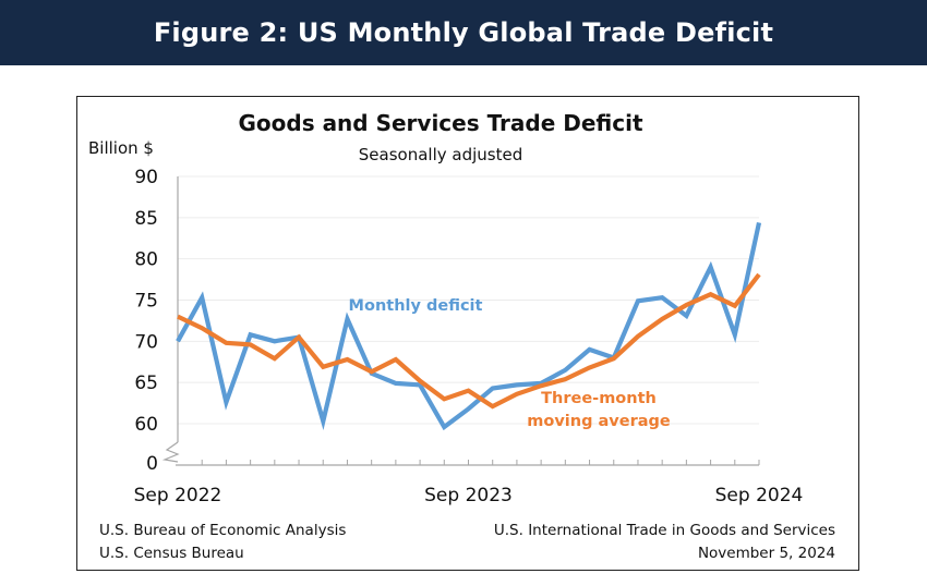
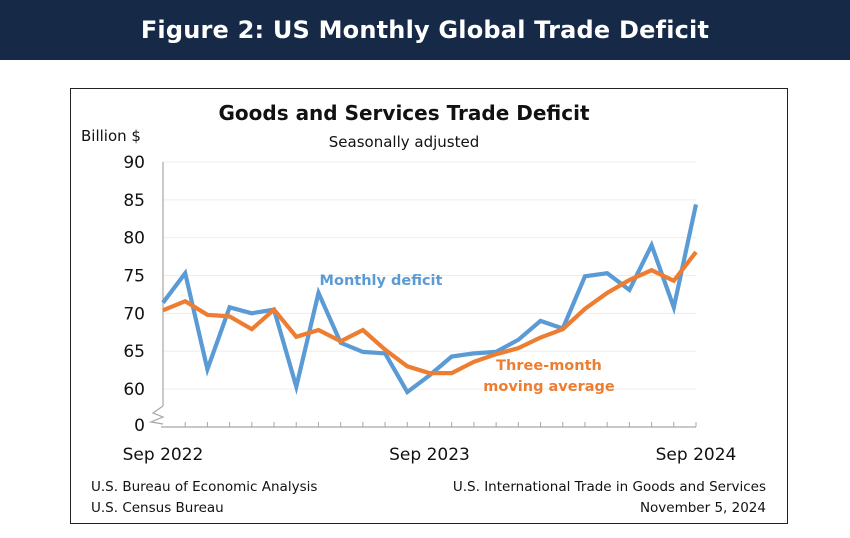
Monthly deficit/Sep 2022: 70 -> 71
Three-month moving average/Sep 2022: 73 -> 70
Three-month moving average/Sep 2023: 64 -> 62
